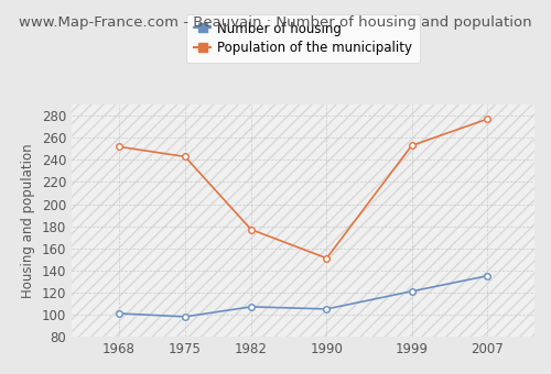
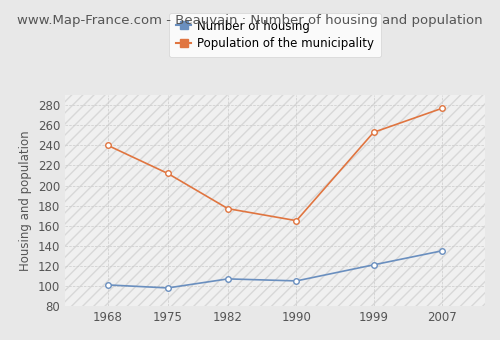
Population of the municipality/1968: 252 -> 240
Population of the municipality/1975: 243 -> 212
Population of the municipality/1990: 151 -> 165
